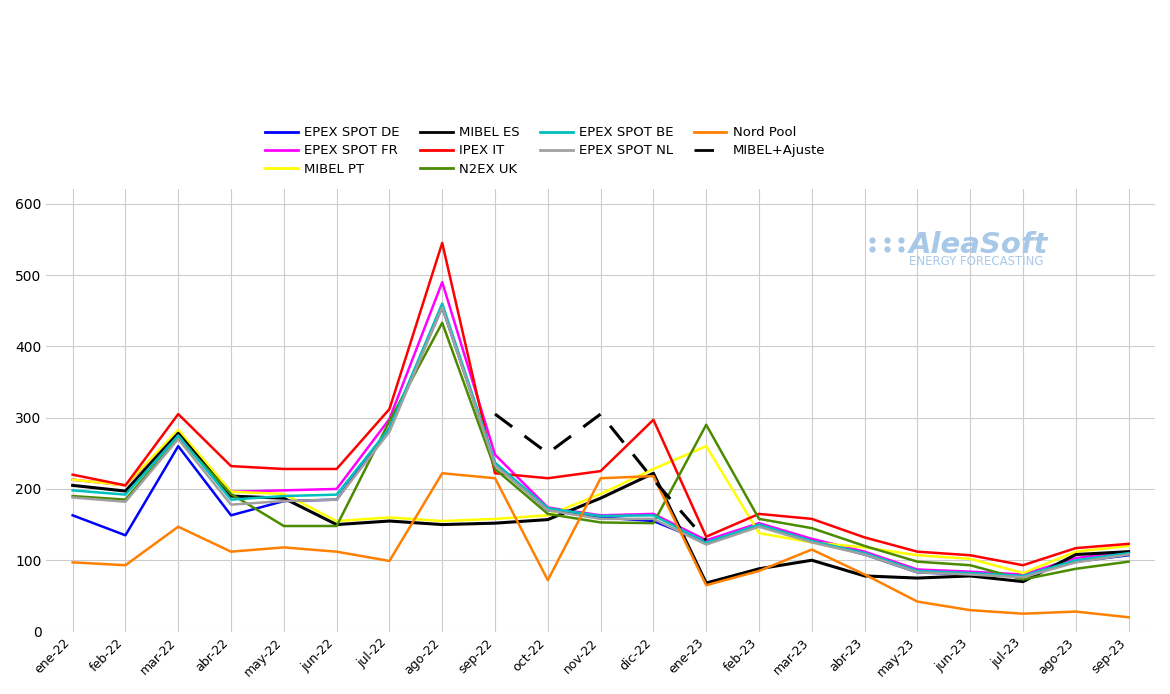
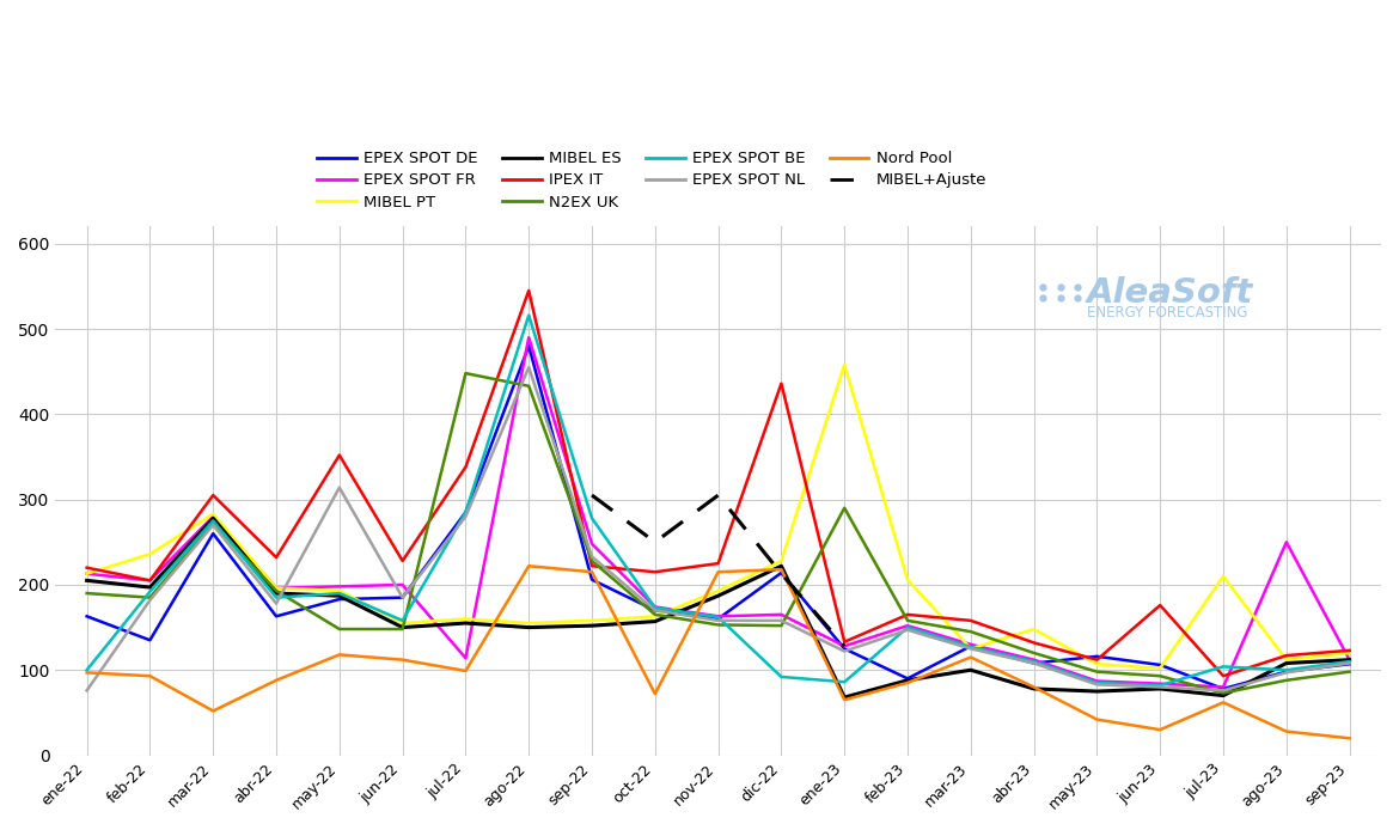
EPEX SPOT BE/ene-22: 198 -> 100
EPEX SPOT NL/ene-22: 188 -> 76
MIBEL PT/feb-22: 205 -> 236
Nord Pool/mar-22: 147 -> 52
Nord Pool/abr-22: 112 -> 88
IPEX IT/may-22: 228 -> 352
EPEX SPOT NL/may-22: 183 -> 314
EPEX SPOT BE/jun-22: 192 -> 158
EPEX SPOT FR/jul-22: 298 -> 114
IPEX IT/jul-22: 312 -> 338
N2EX UK/jul-22: 295 -> 448
EPEX SPOT DE/ago-22: 455 -> 480
EPEX SPOT BE/ago-22: 460 -> 516
EPEX SPOT DE/sep-22: 235 -> 206
EPEX SPOT BE/sep-22: 237 -> 278
EPEX SPOT DE/dic-22: 155 -> 214
IPEX IT/dic-22: 297 -> 436
EPEX SPOT BE/dic-22: 163 -> 92
MIBEL PT/ene-23: 260 -> 458
EPEX SPOT BE/ene-23: 125 -> 86
EPEX SPOT DE/feb-23: 148 -> 90
MIBEL PT/feb-23: 138 -> 206
MIBEL PT/abr-23: 118 -> 148
EPEX SPOT DE/may-23: 83 -> 116
EPEX SPOT DE/jun-23: 80 -> 106
IPEX IT/jun-23: 107 -> 176
MIBEL PT/jul-23: 82 -> 210
EPEX SPOT BE/jul-23: 78 -> 104
Nord Pool/jul-23: 25 -> 62
EPEX SPOT FR/ago-23: 103 -> 250
